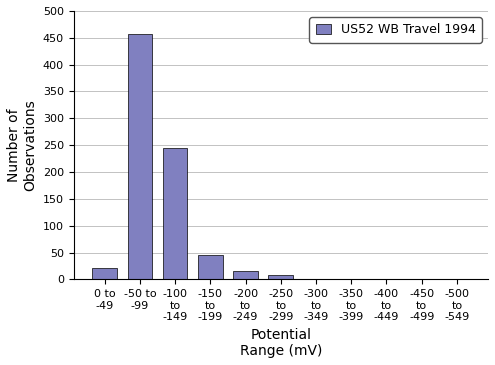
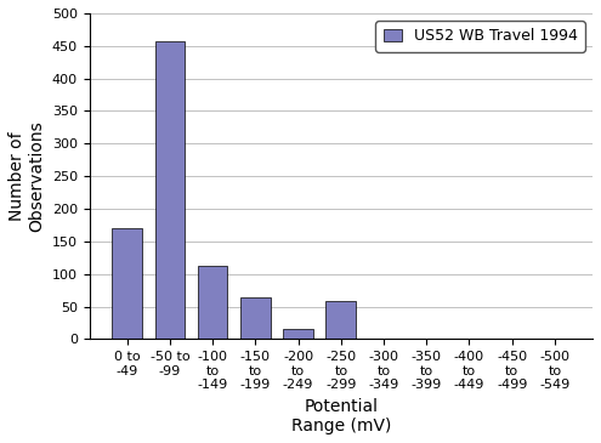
0 to -49: 22 -> 170
-100 to -149: 245 -> 112
-150 to -199: 45 -> 64
-250 to -299: 8 -> 58
